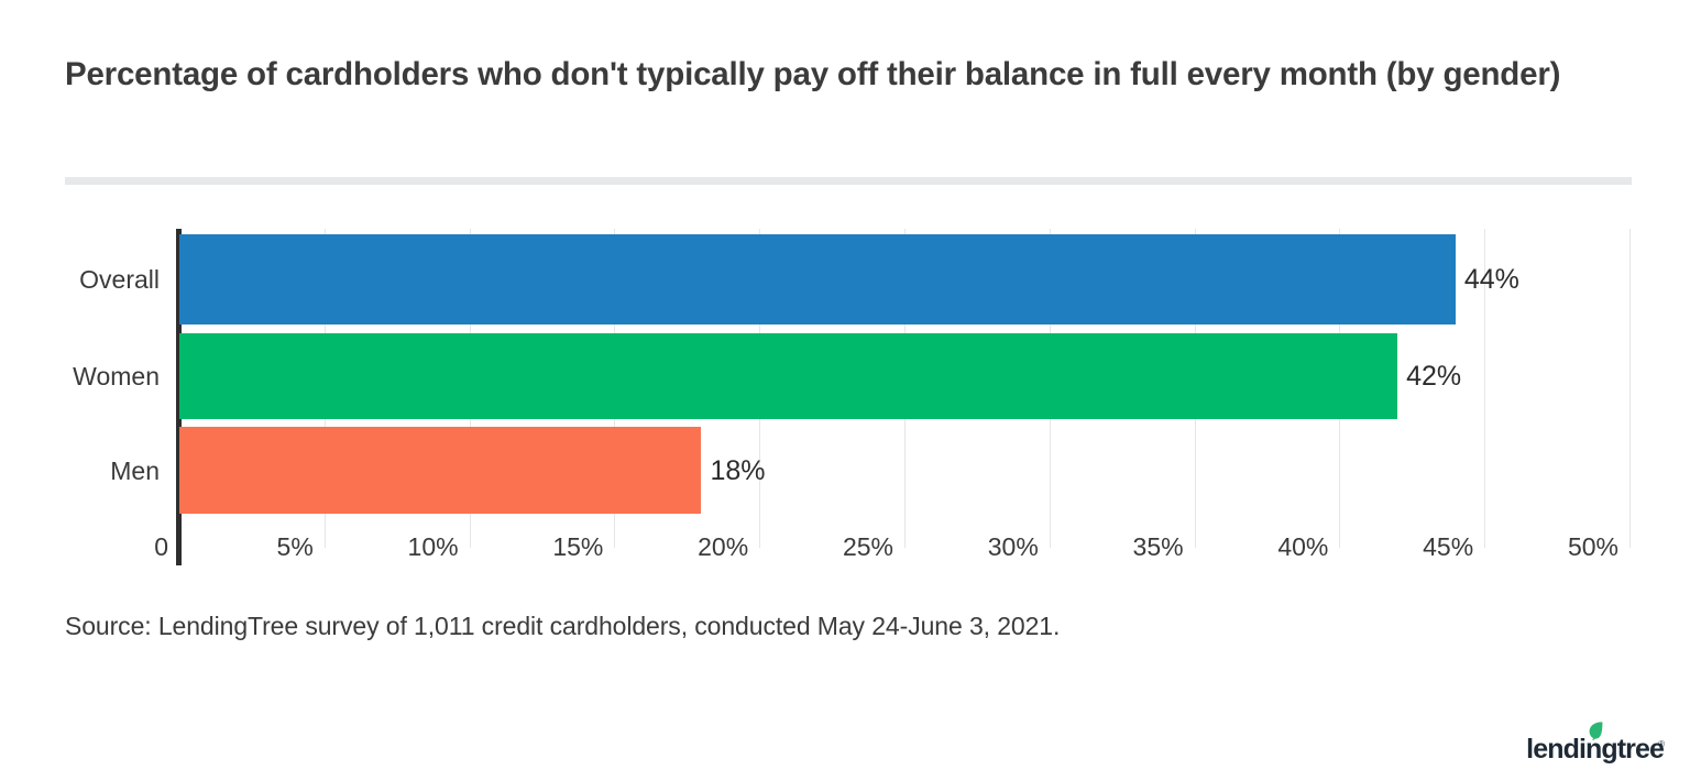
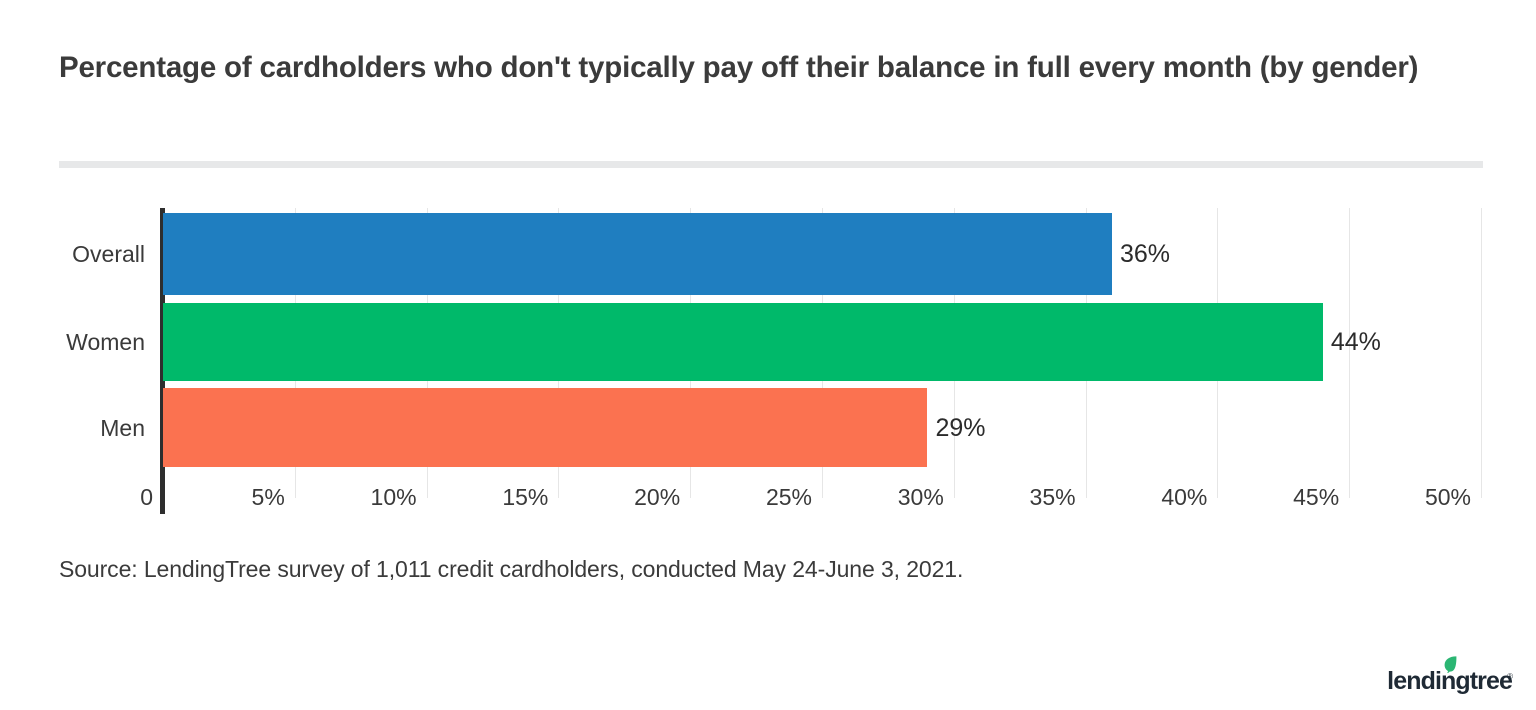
Overall: 44% -> 36%
Women: 42% -> 44%
Men: 18% -> 29%
